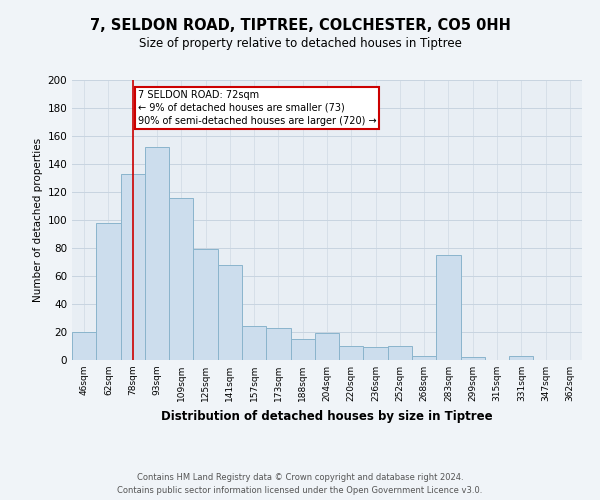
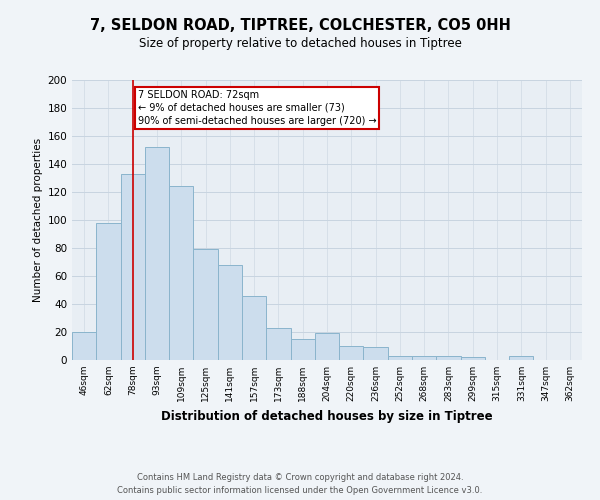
109sqm: 116 -> 124
157sqm: 24 -> 46
252sqm: 10 -> 3
283sqm: 75 -> 3
